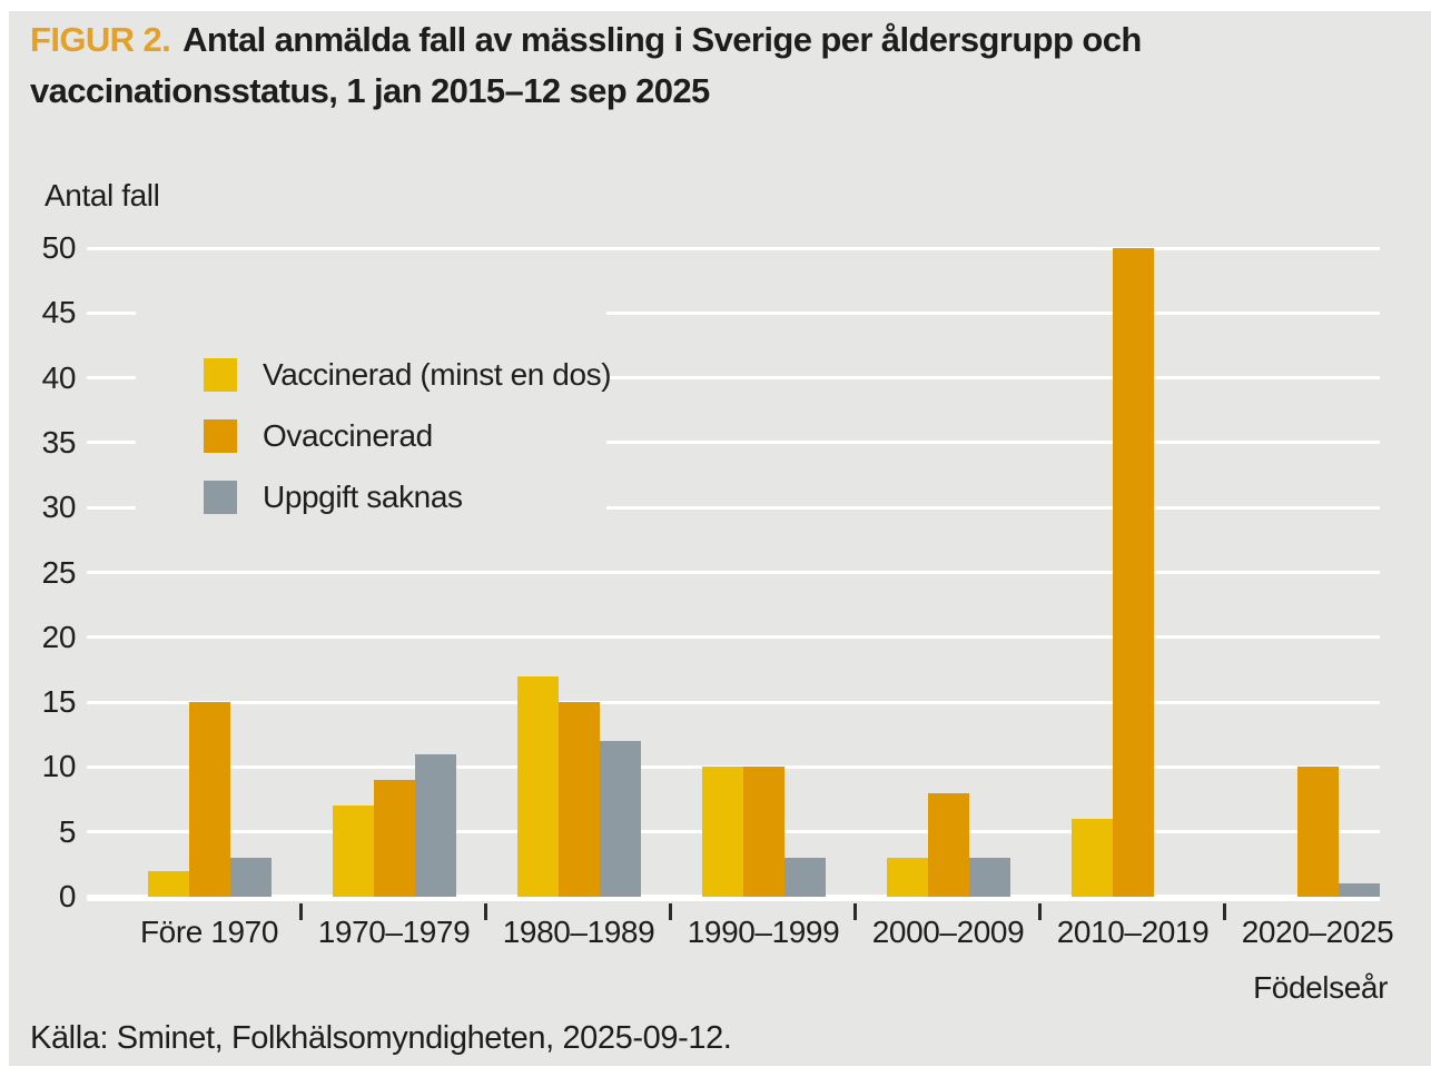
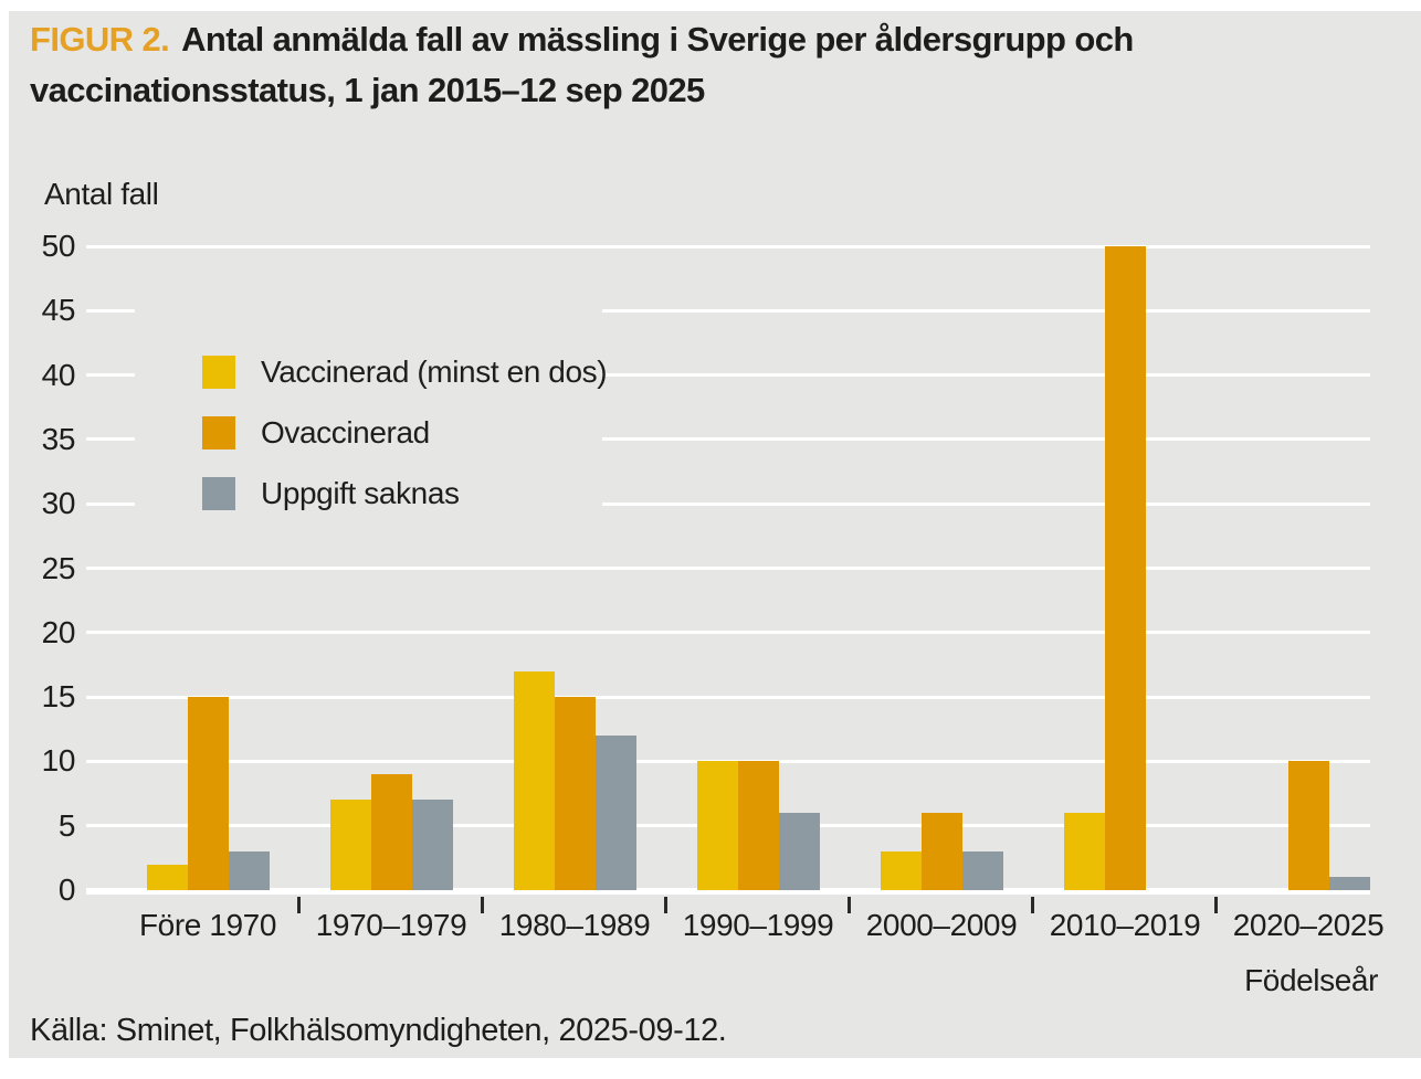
Uppgift saknas/1970–1979: 11 -> 7
Uppgift saknas/1990–1999: 3 -> 6
Ovaccinerad/2000–2009: 8 -> 6
